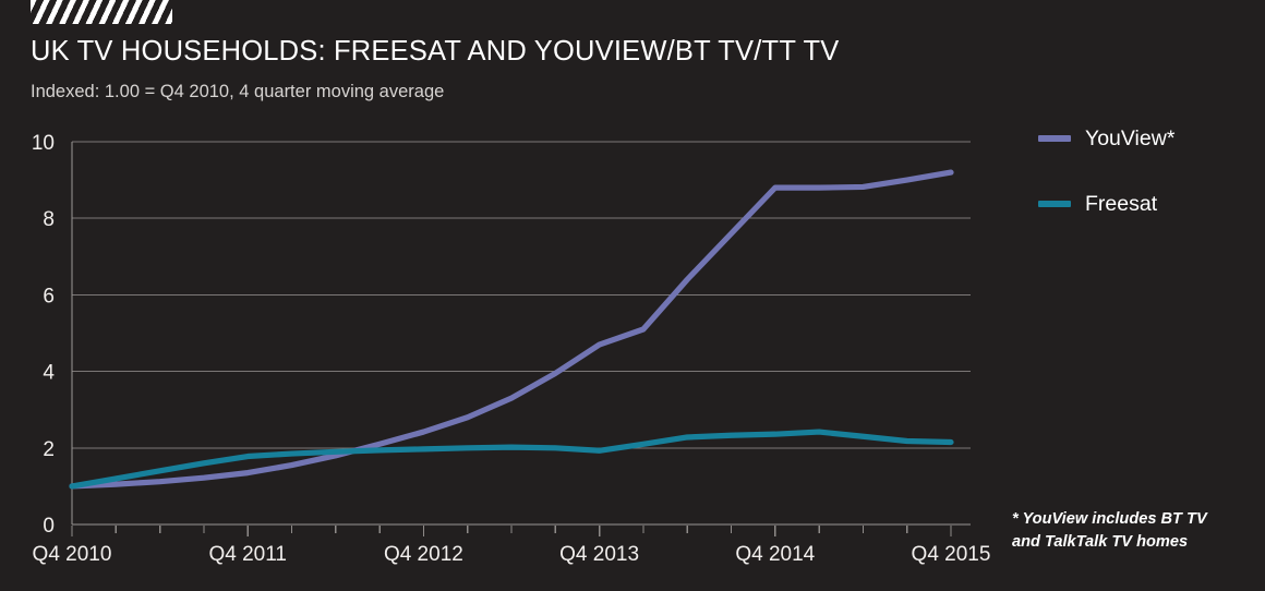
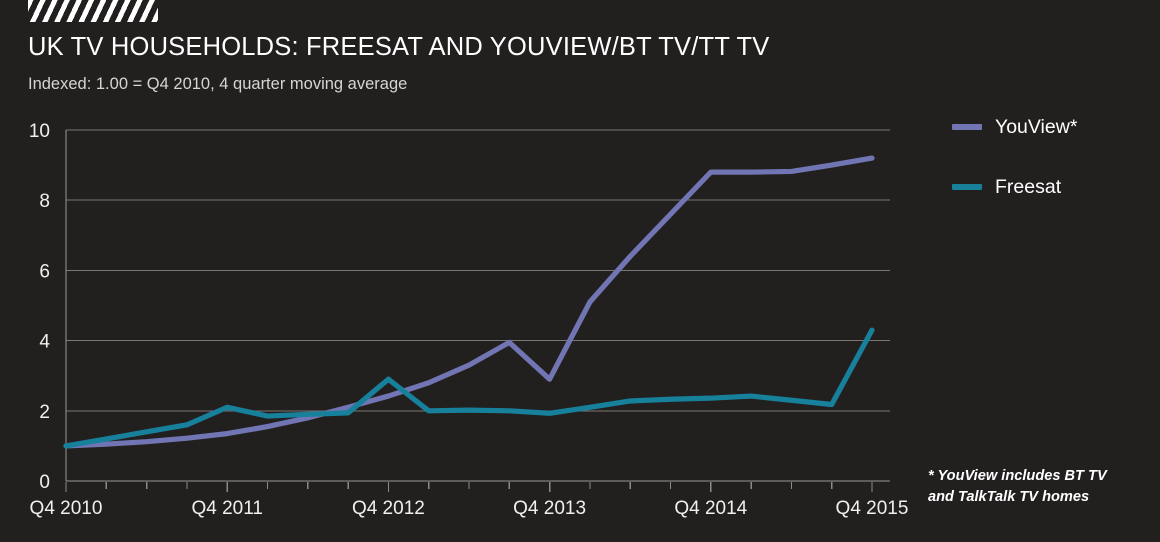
Freesat/Q4 2011: 1.8 -> 2.1
Freesat/Q4 2012: 2.0 -> 2.9
YouView*/Q4 2013: 4.7 -> 2.9
Freesat/Q4 2015: 2.1 -> 4.3
